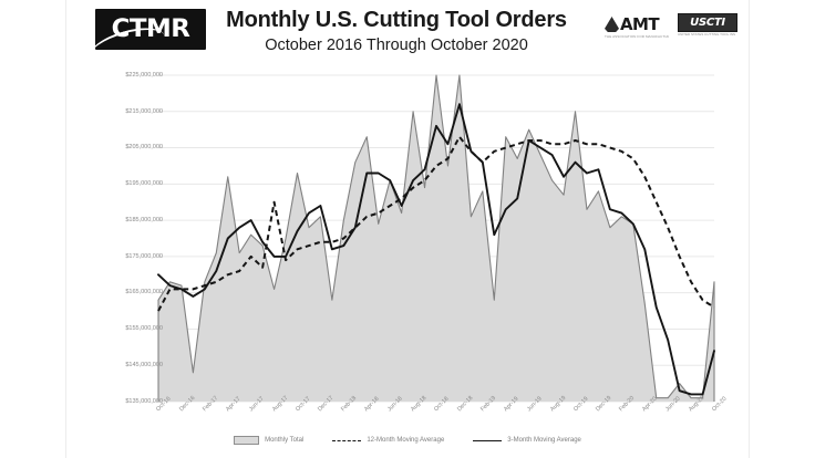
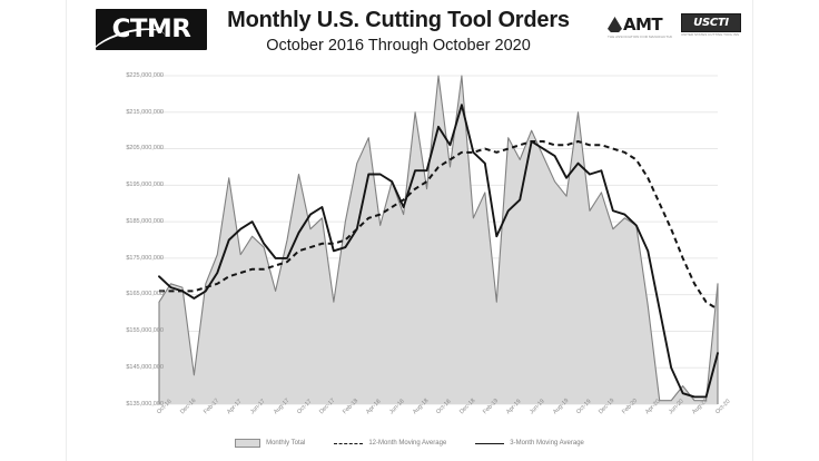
12-Month Moving Average/Oct-16: $160000000 -> $166000000
12-Month Moving Average/Jun-17: $175000000 -> $172000000
12-Month Moving Average/Aug-17: $190000000 -> $173000000
3-Month Moving Average/Aug-18: $196000000 -> $199000000
12-Month Moving Average/Dec-18: $208000000 -> $204000000
12-Month Moving Average/Feb-19: $201000000 -> $205000000
3-Month Moving Average/Jun-20: $152000000 -> $145000000
